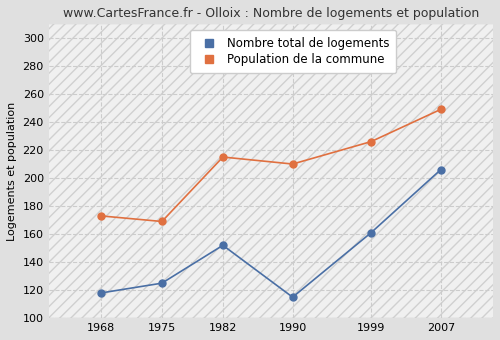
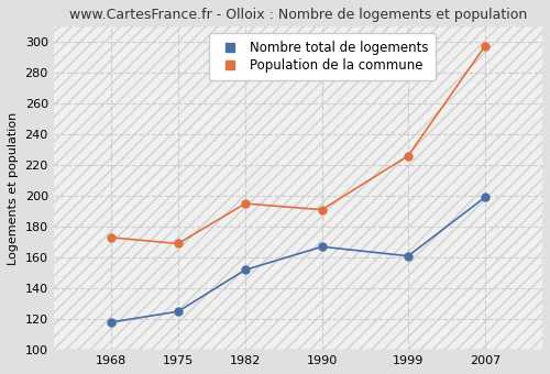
Population de la commune/1982: 215 -> 195
Nombre total de logements/1990: 115 -> 167
Population de la commune/1990: 210 -> 191
Nombre total de logements/2007: 206 -> 199
Population de la commune/2007: 249 -> 297
